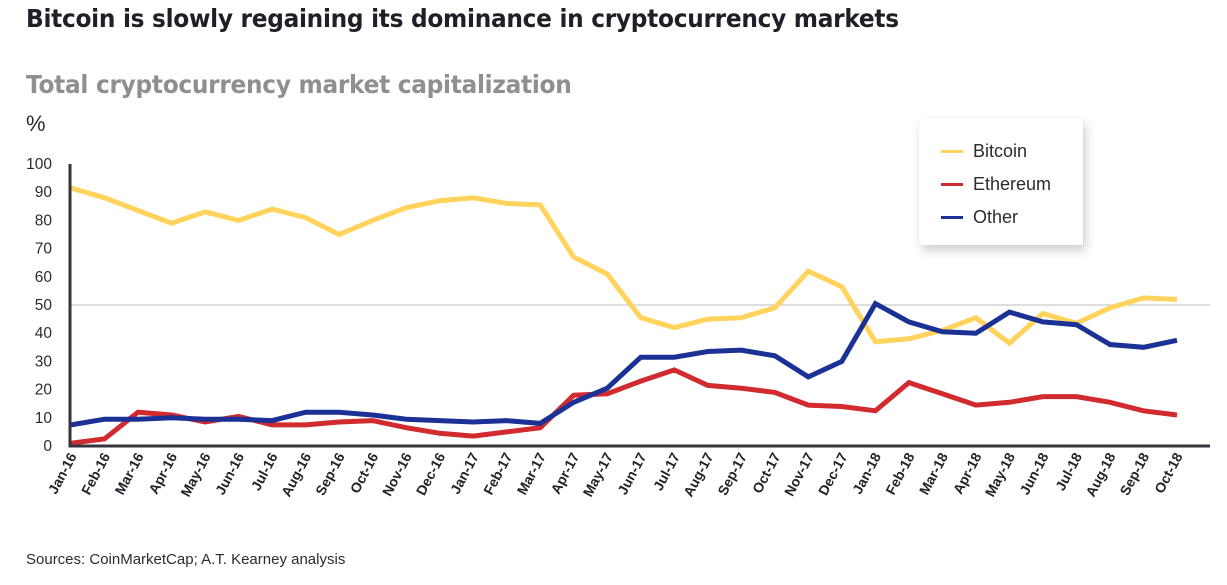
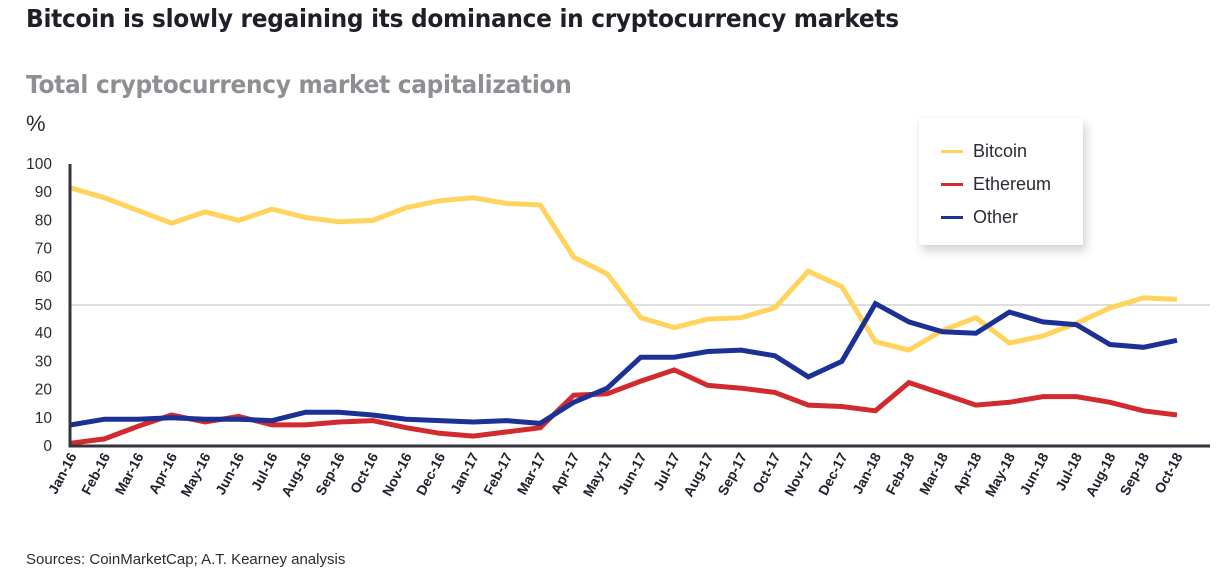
Ethereum/Mar-16: 12 -> 7
Bitcoin/Sep-16: 75 -> 80
Bitcoin/Feb-18: 38 -> 34
Bitcoin/Jun-18: 47 -> 39
